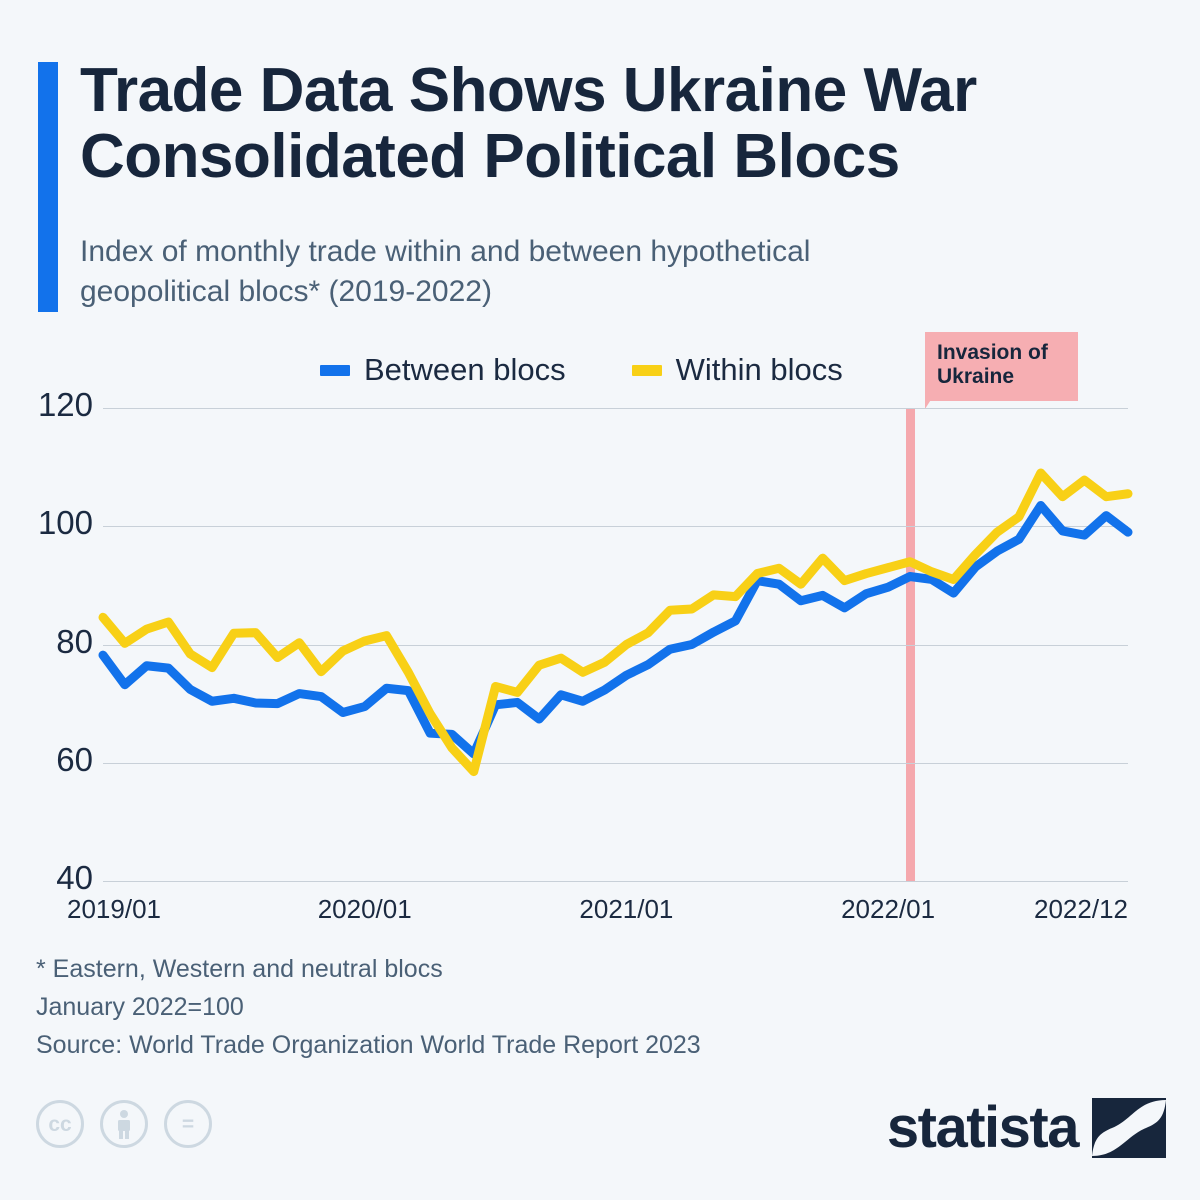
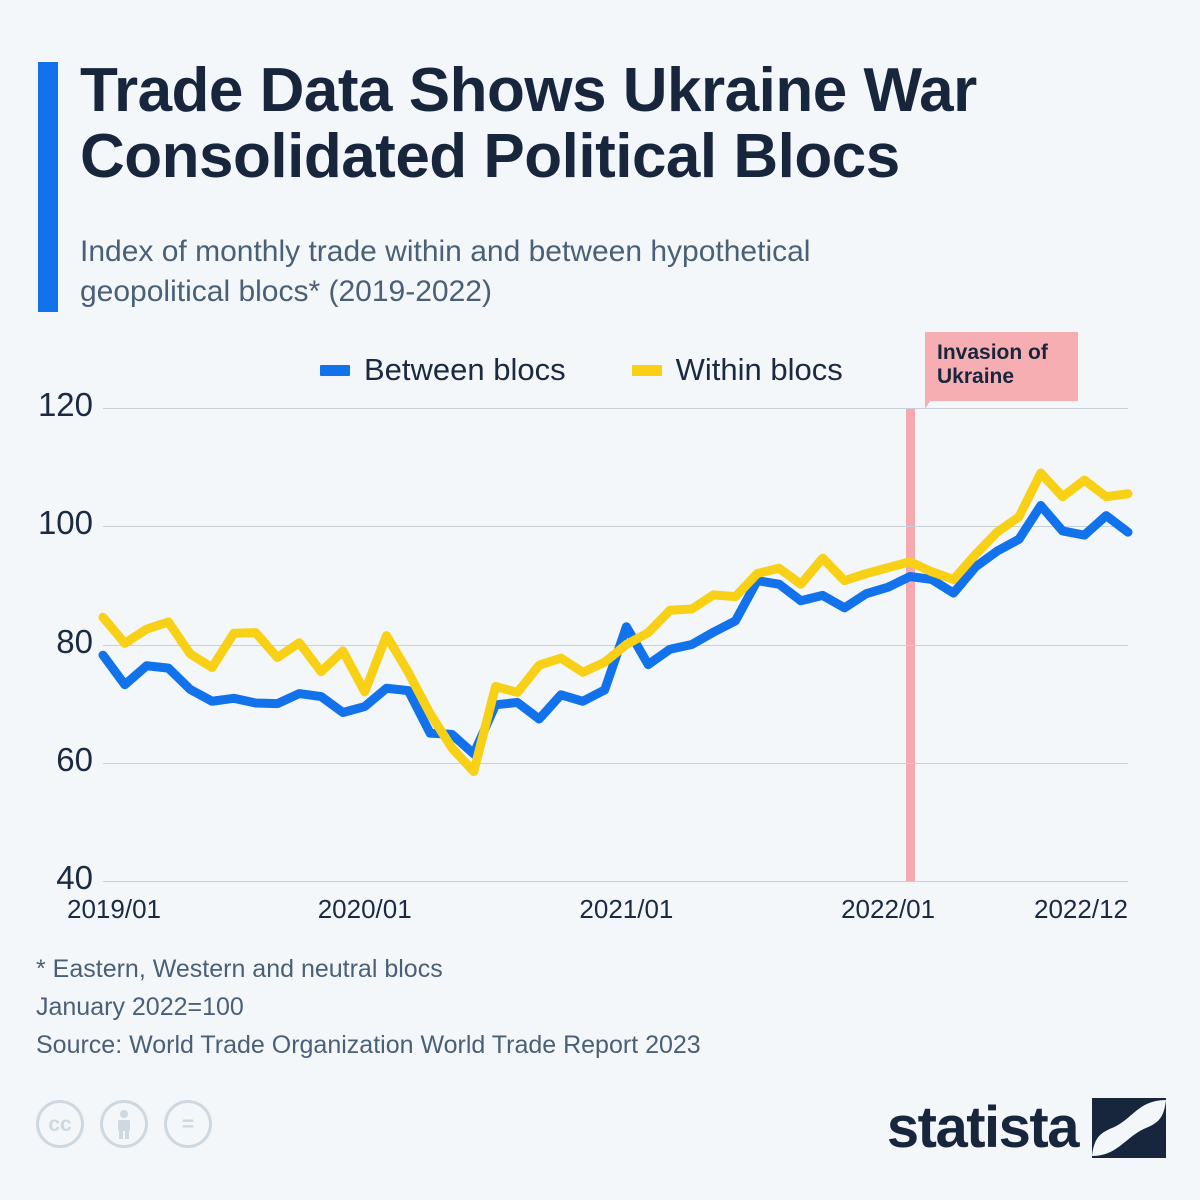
Within blocs/2020/01: 81 -> 72
Between blocs/2021/01: 75 -> 83
